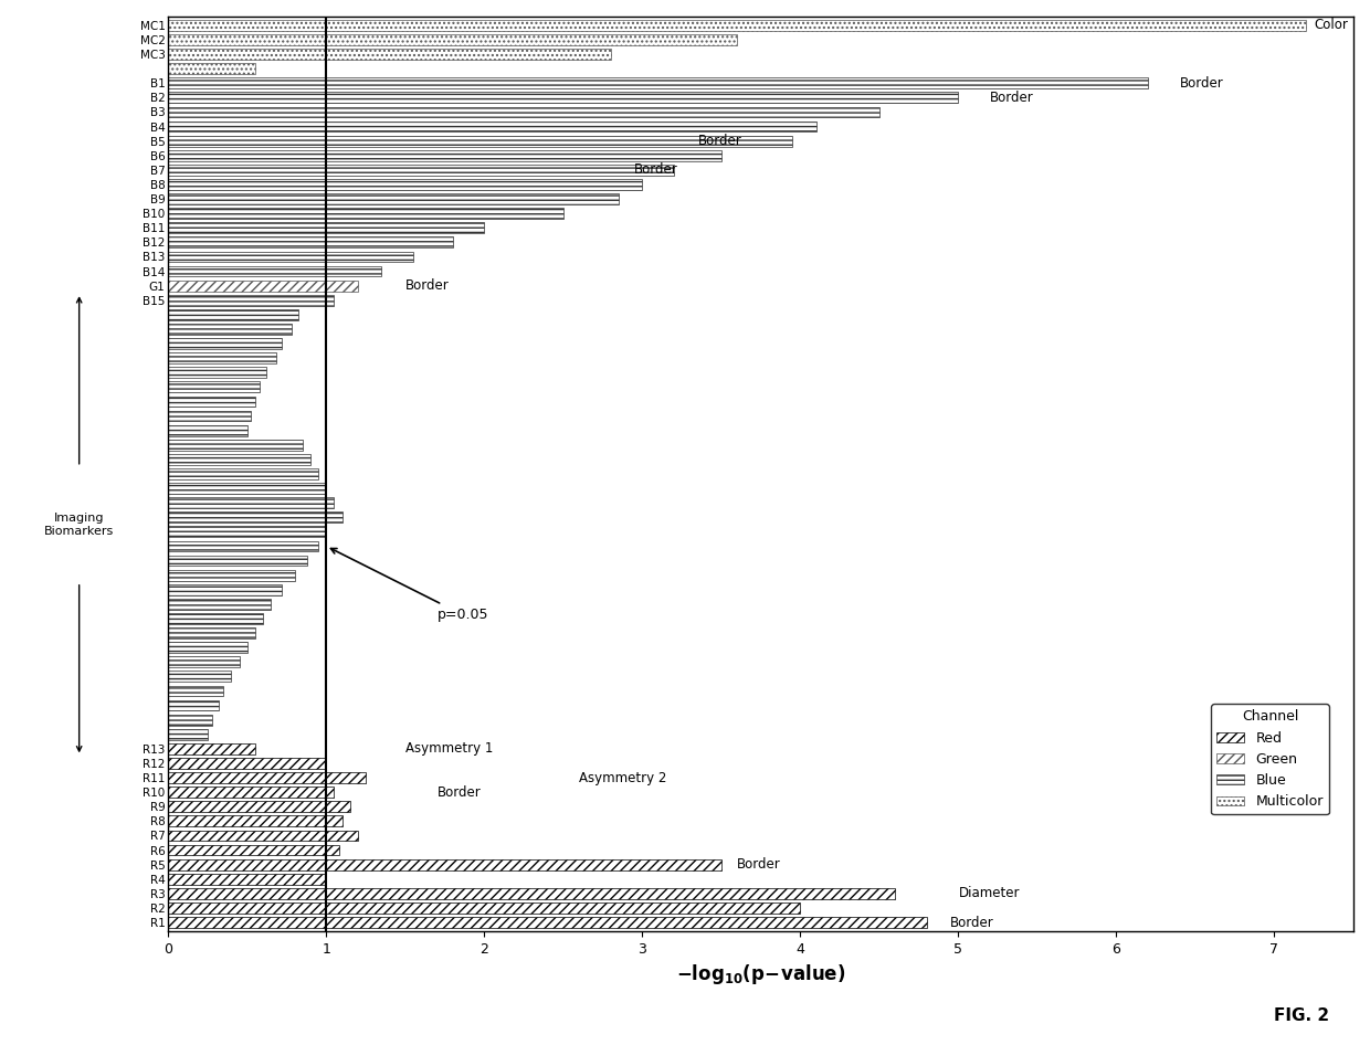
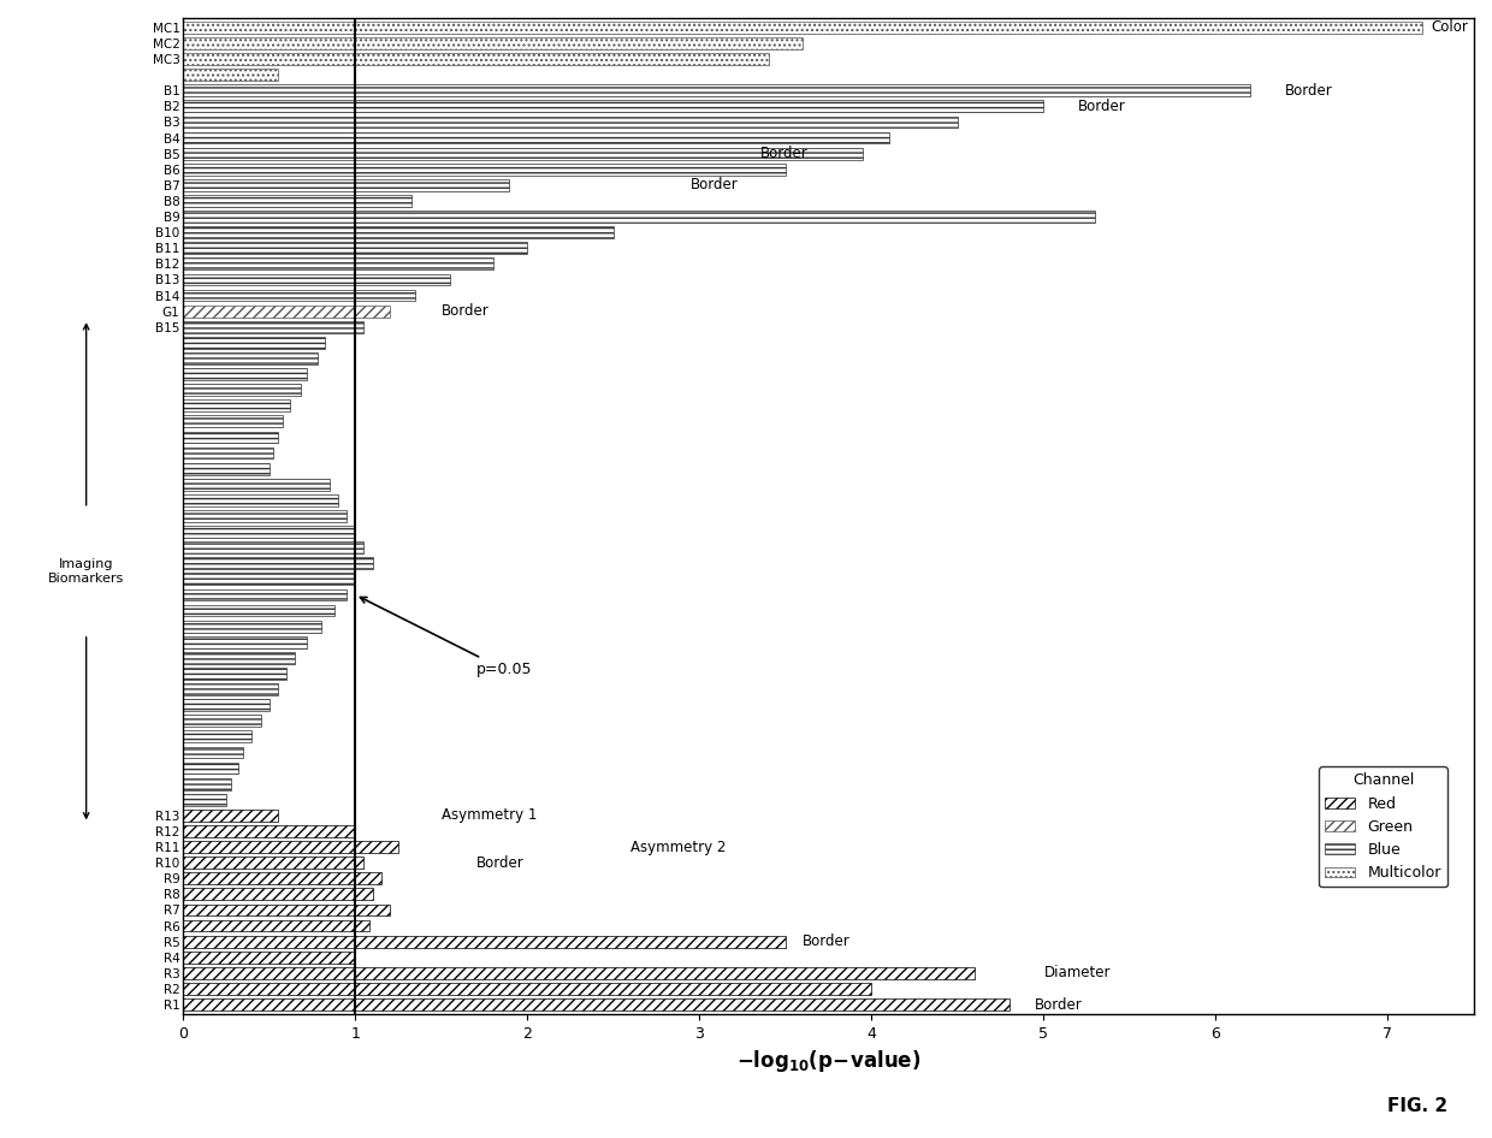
MC3: 2.80 -> 3.40
B7: 3.20 -> 1.89
B8: 3.00 -> 1.33
B9: 2.85 -> 5.30
